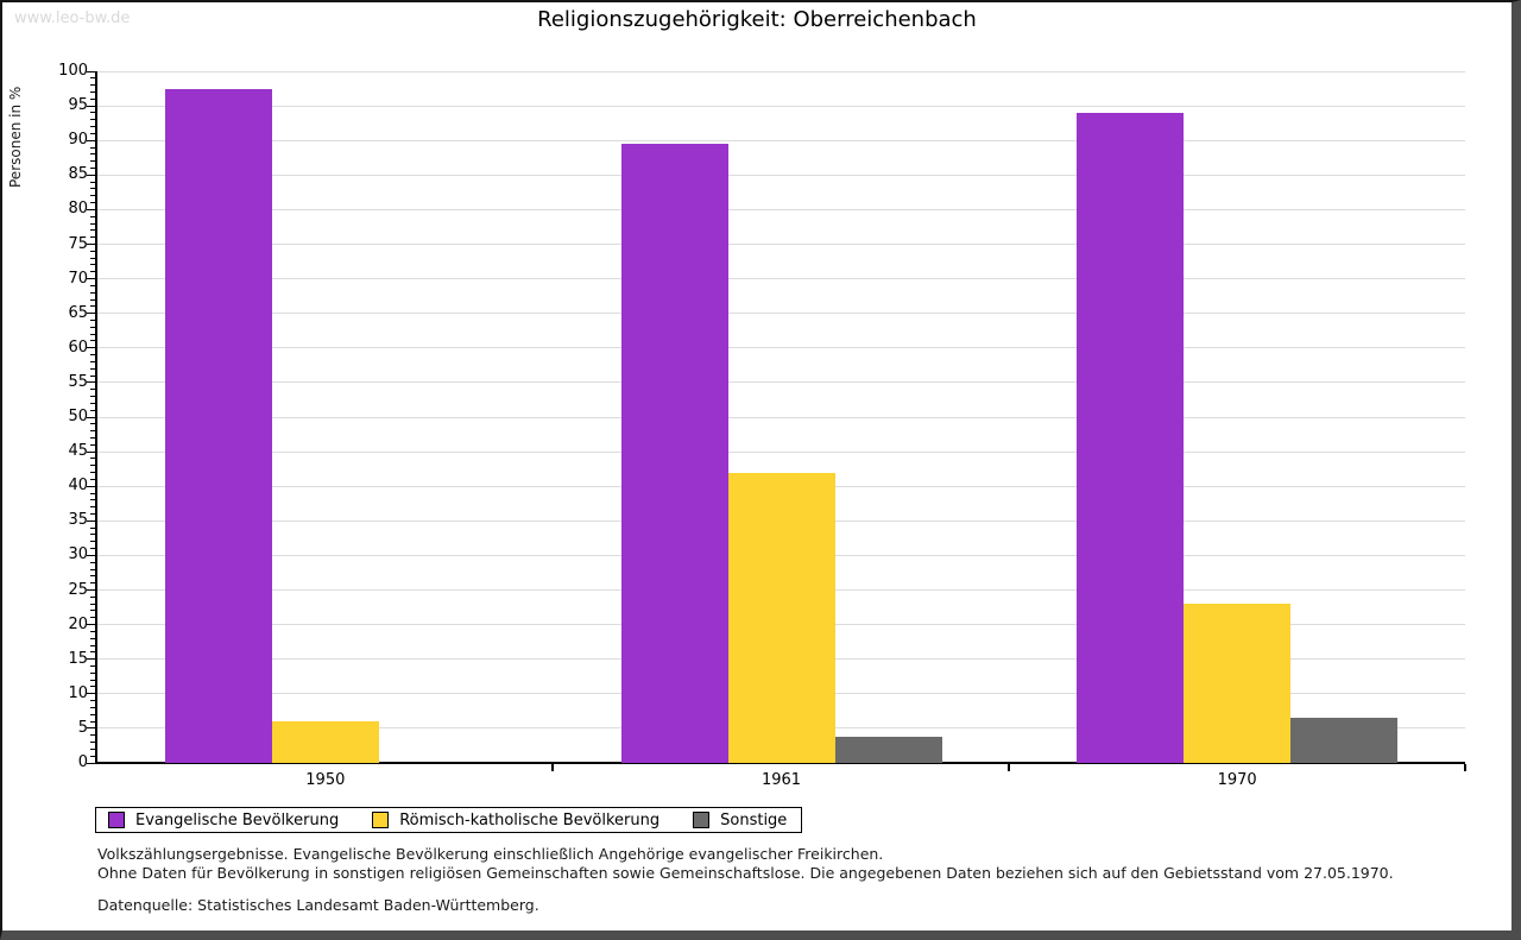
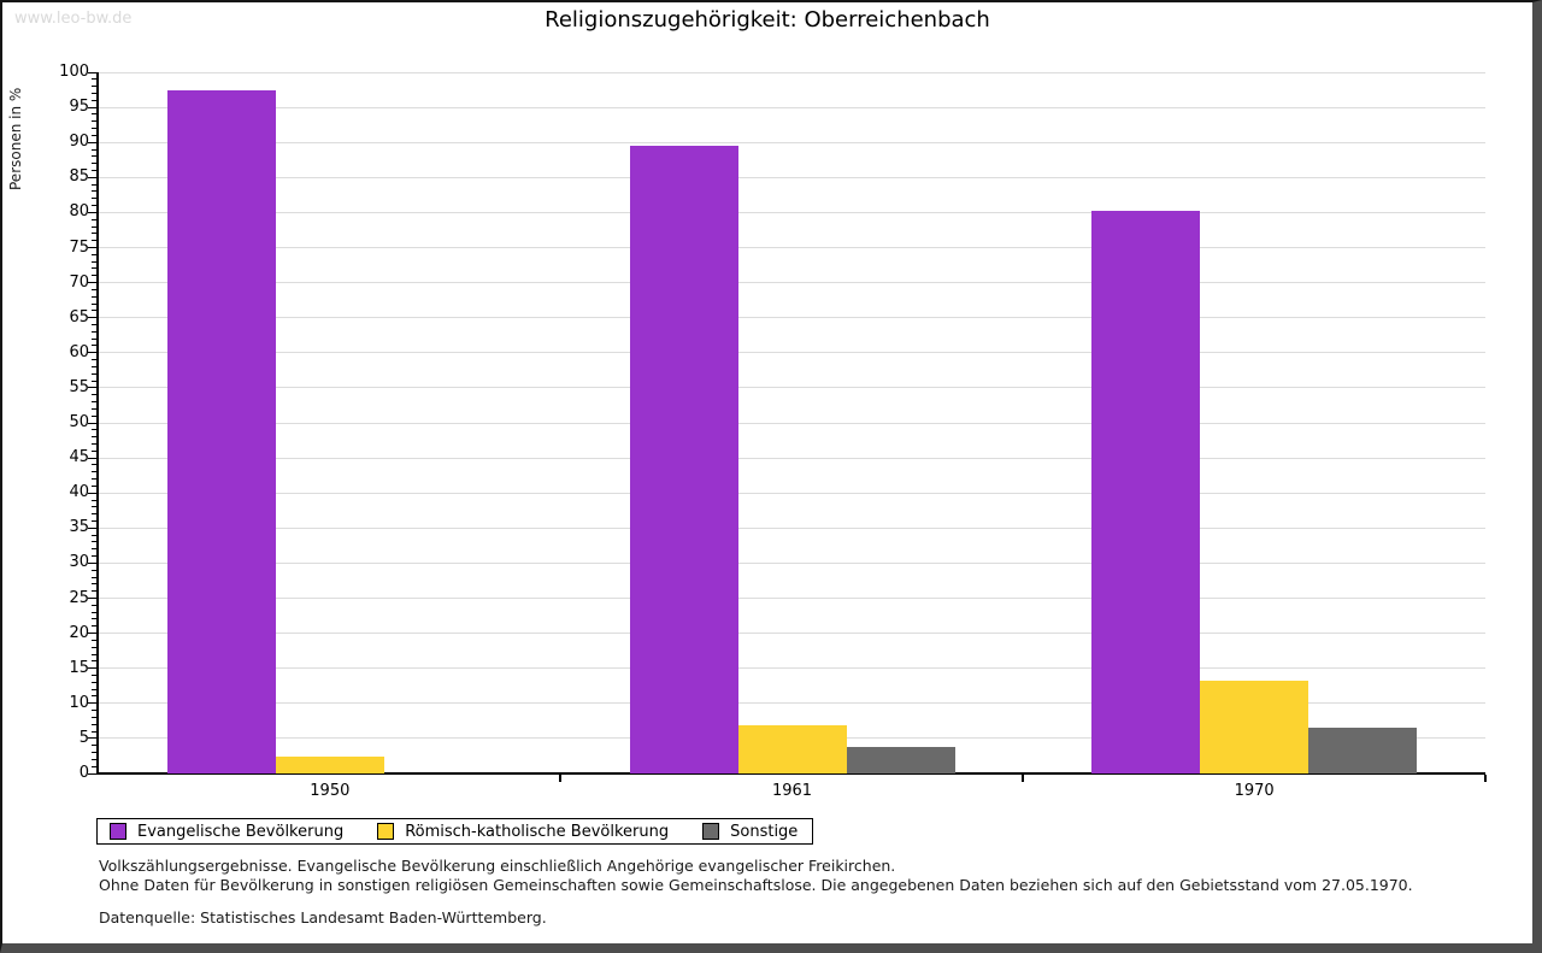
Römisch-katholische Bevölkerung/1950: 6 -> 2
Römisch-katholische Bevölkerung/1961: 42 -> 7
Evangelische Bevölkerung/1970: 94 -> 80
Römisch-katholische Bevölkerung/1970: 23 -> 13
